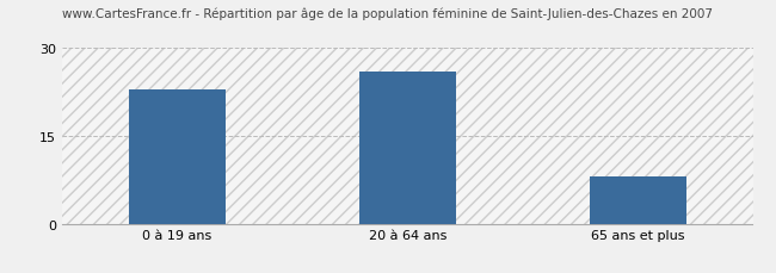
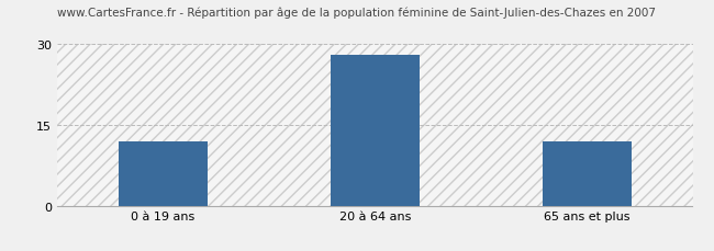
0 à 19 ans: 23 -> 12
20 à 64 ans: 26 -> 28
65 ans et plus: 8 -> 12
